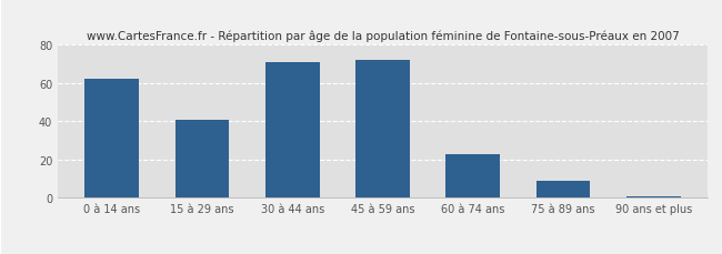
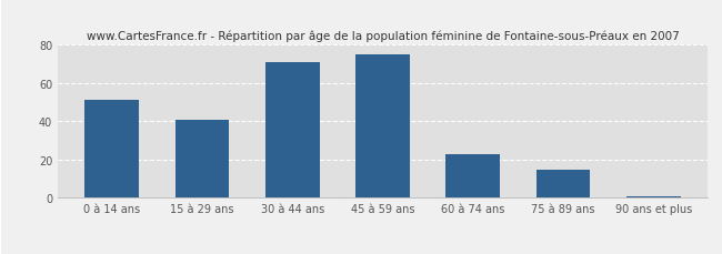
0 à 14 ans: 62 -> 51
45 à 59 ans: 72 -> 75
75 à 89 ans: 9 -> 15
